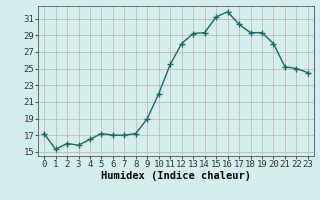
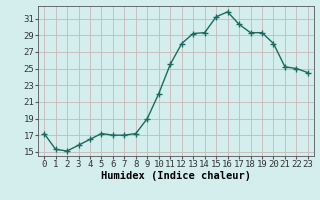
2: 16.0 -> 15.1
